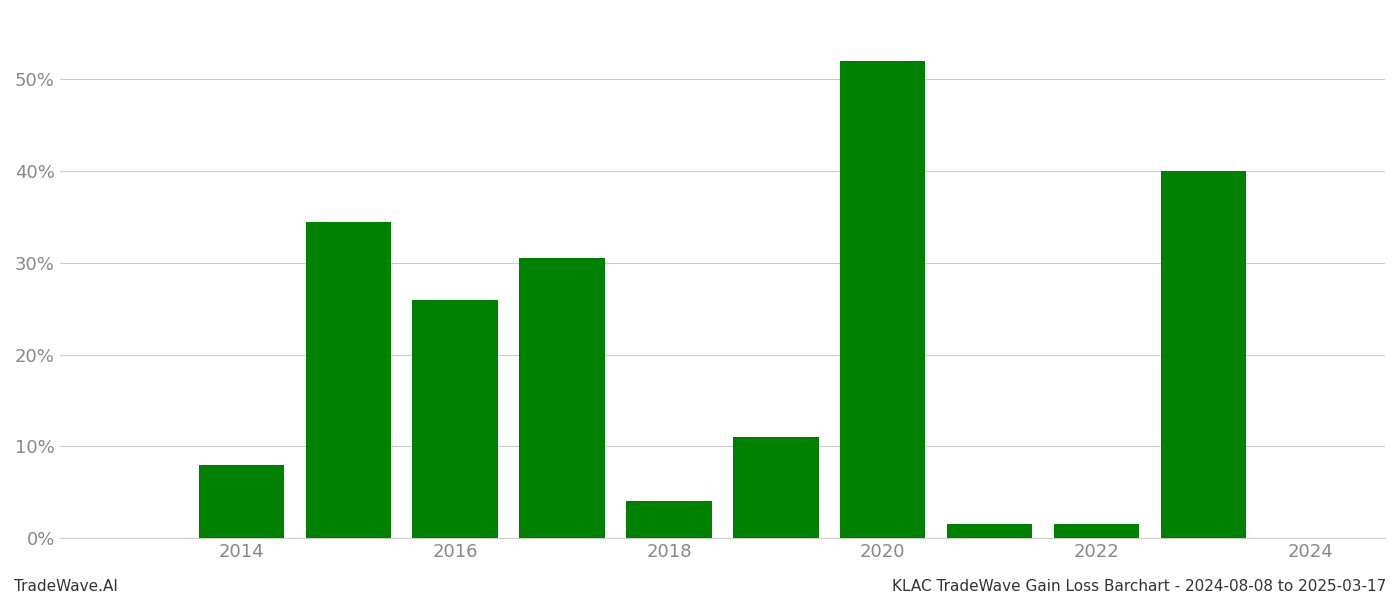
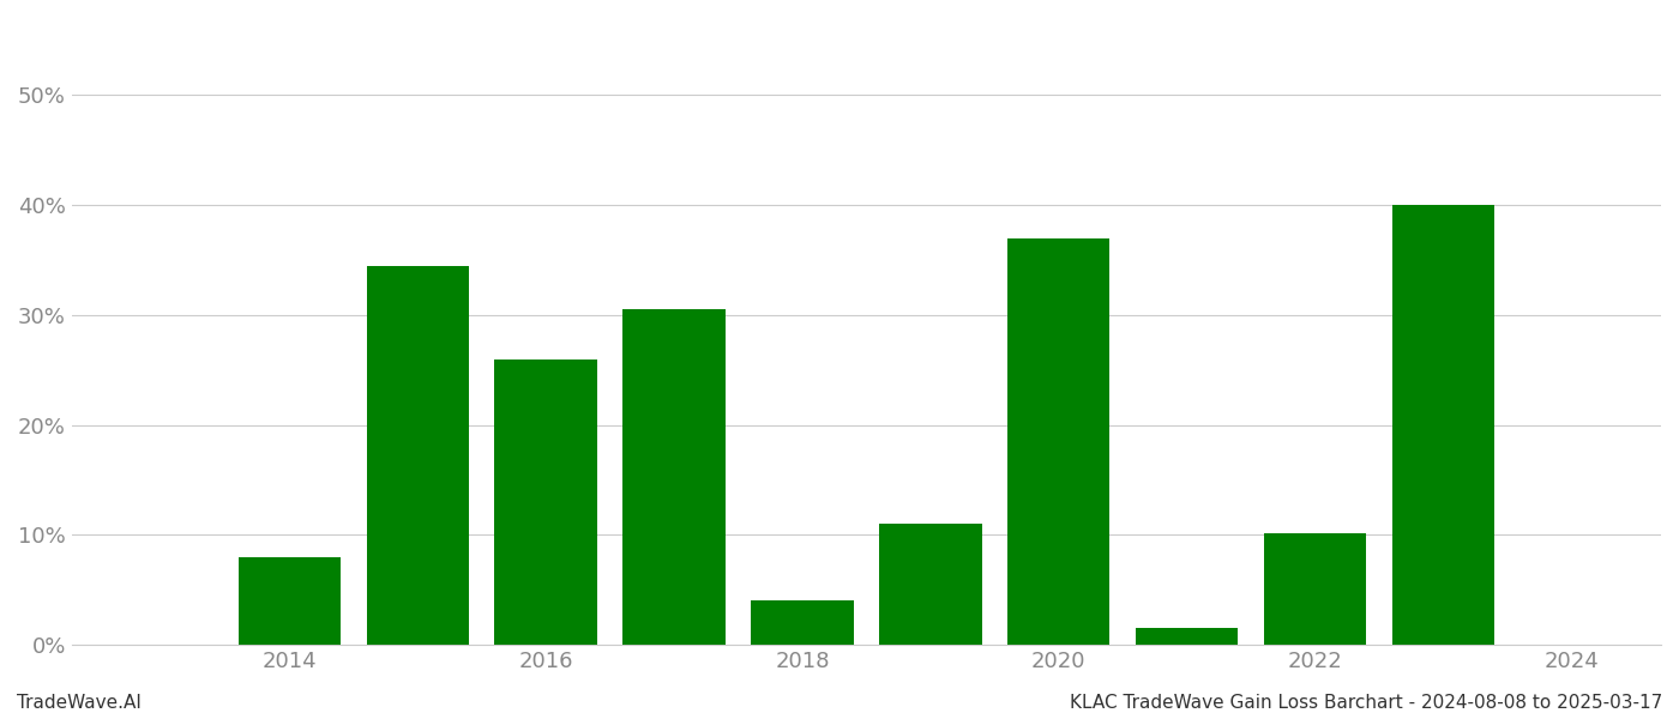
2020: 52.0% -> 37.0%
2022: 1.5% -> 10.2%
